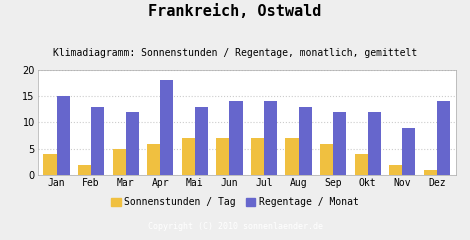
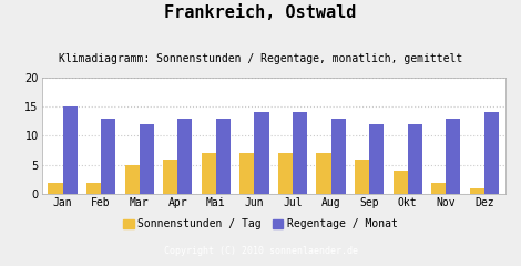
Sonnenstunden / Tag/Jan: 4 -> 2
Regentage / Monat/Apr: 18 -> 13
Regentage / Monat/Nov: 9 -> 13
